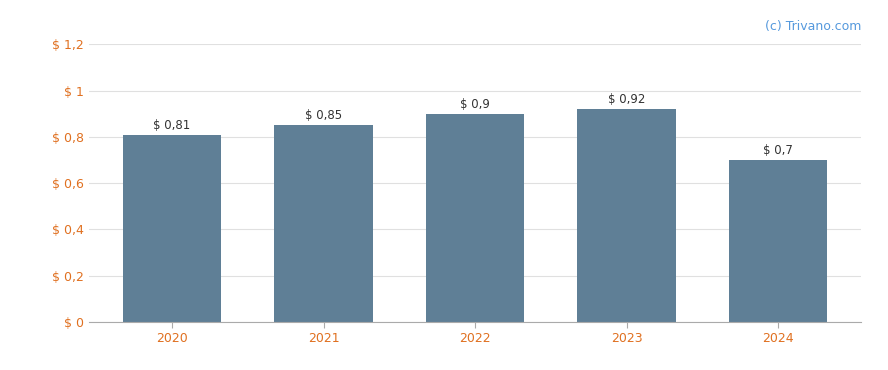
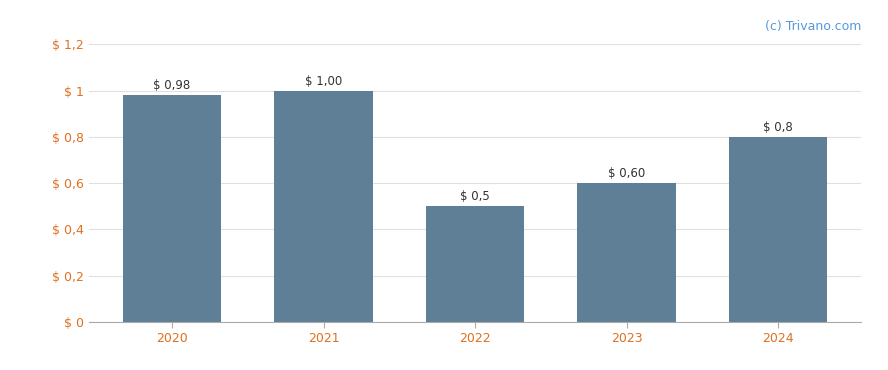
2020: 0,81 -> 0,98
2021: 0,85 -> 1,00
2022: 0,9 -> 0,5
2023: 0,92 -> 0,60
2024: 0,7 -> 0,8
